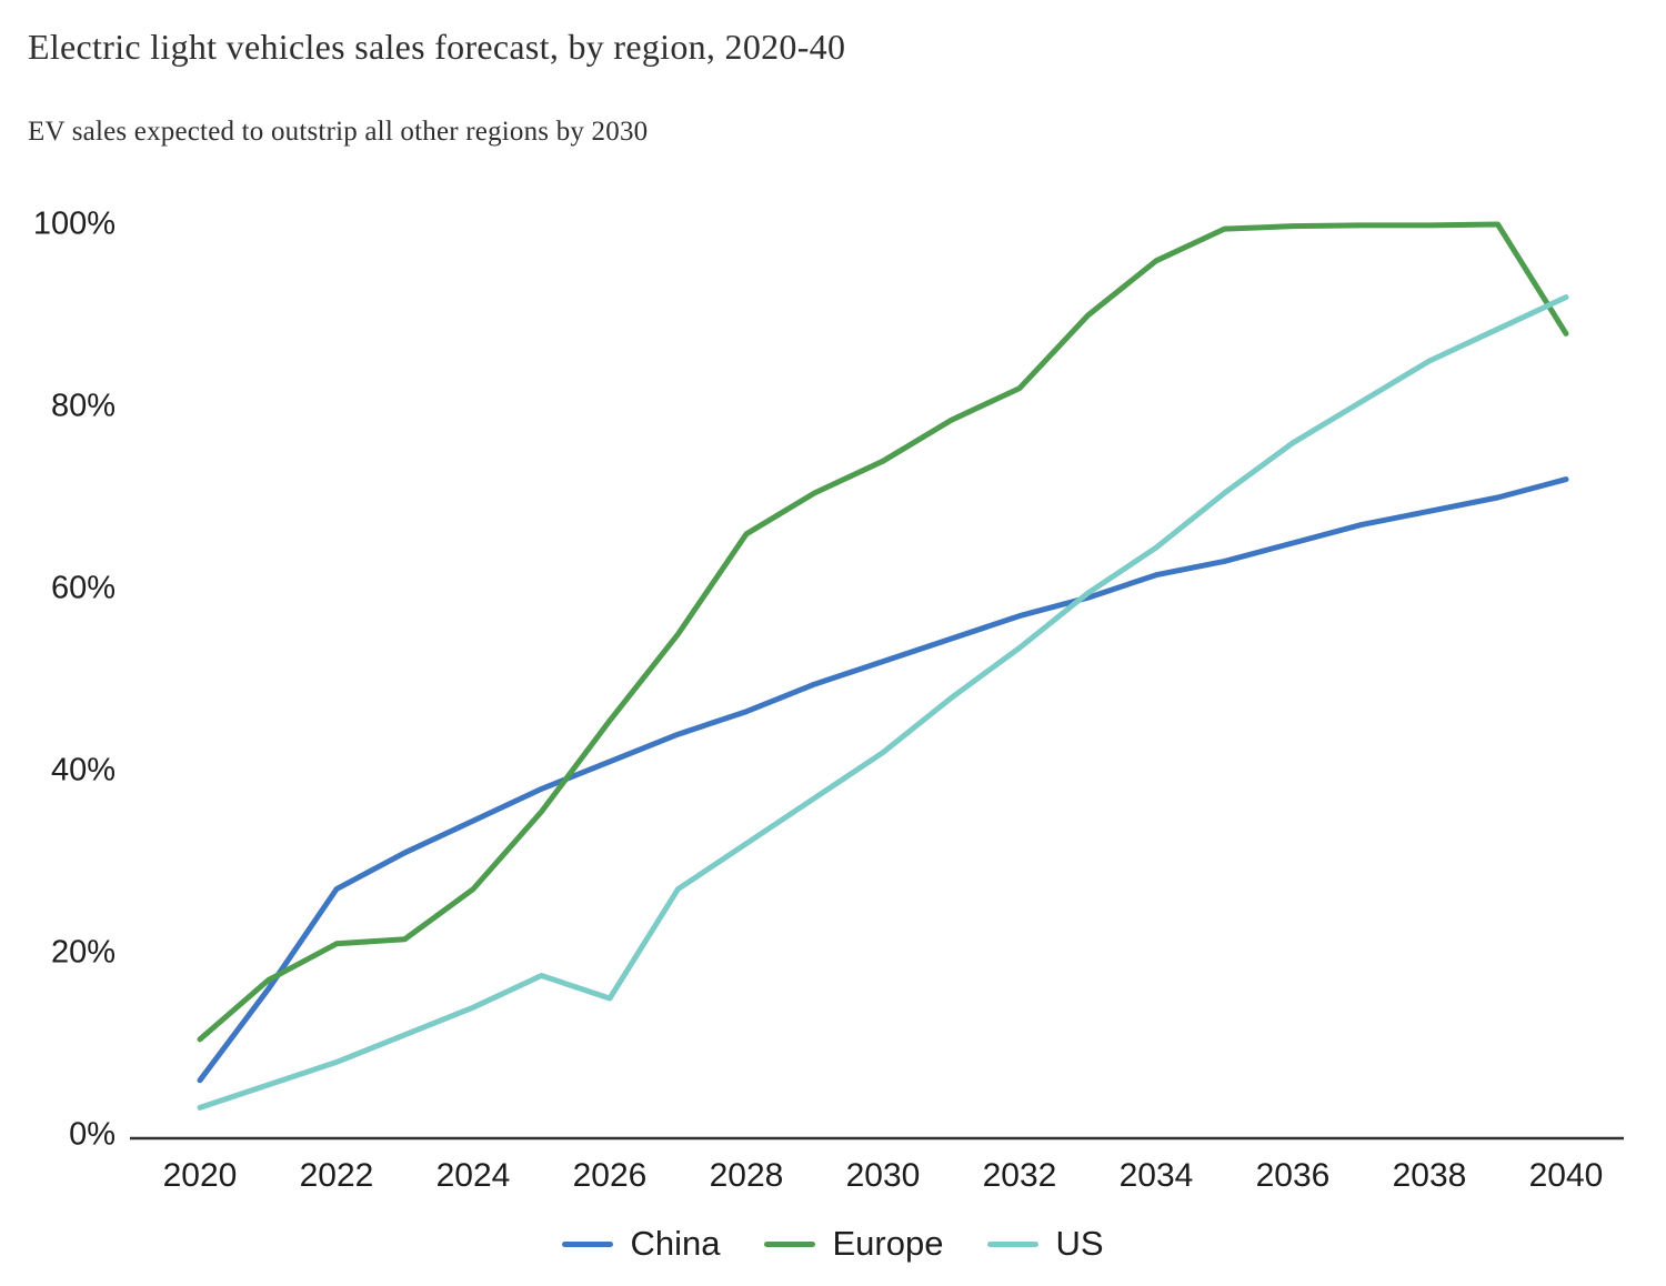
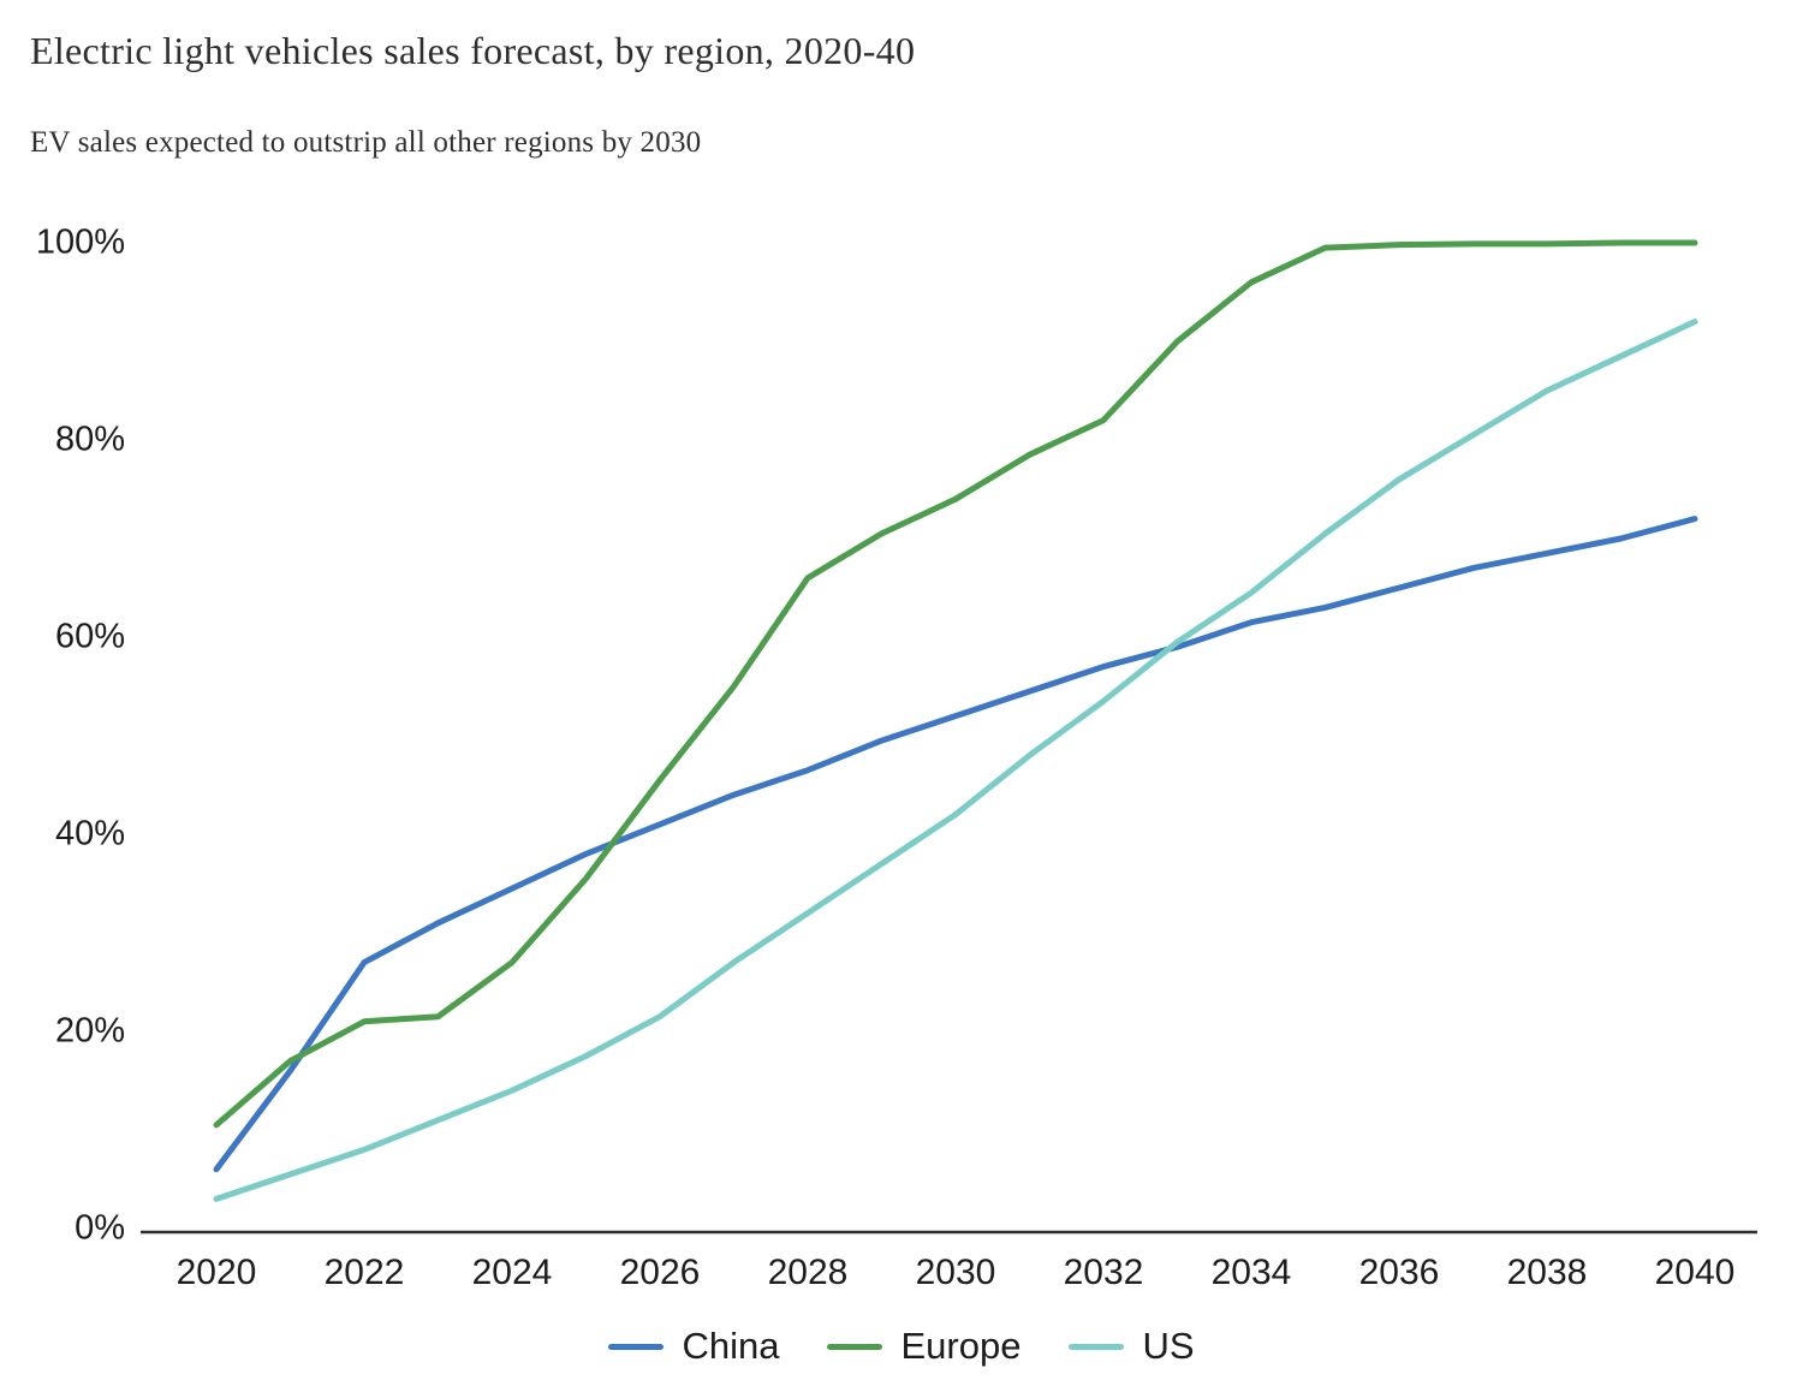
US/2026: 15% -> 22%
Europe/2040: 88% -> 100%
